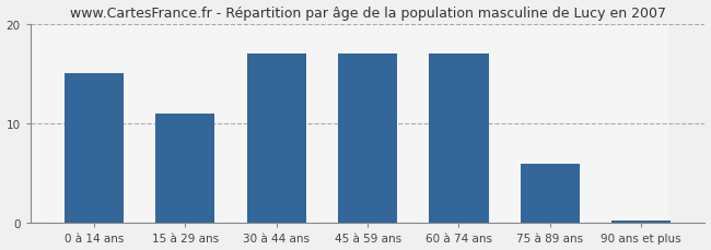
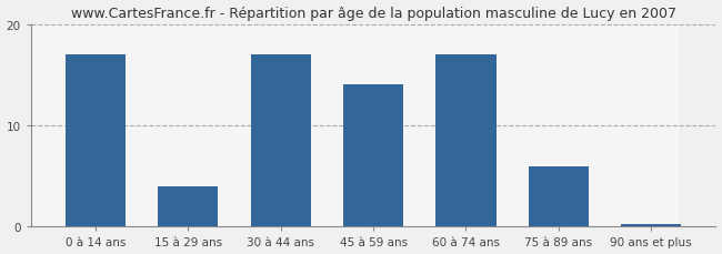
0 à 14 ans: 15.0 -> 17.0
15 à 29 ans: 11.0 -> 4.0
45 à 59 ans: 17.0 -> 14.0
